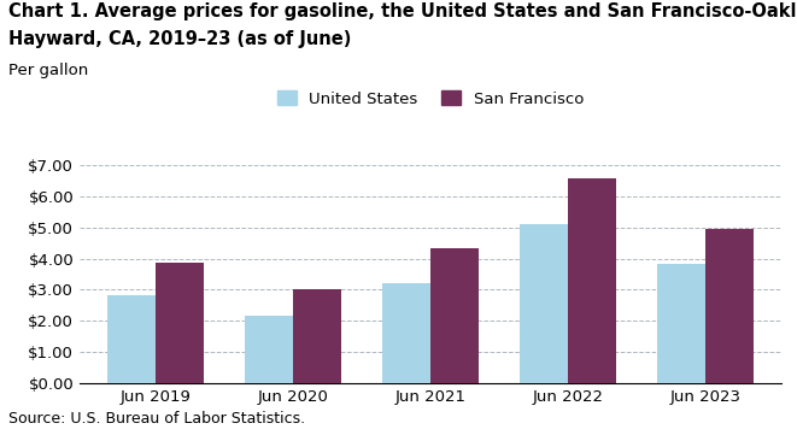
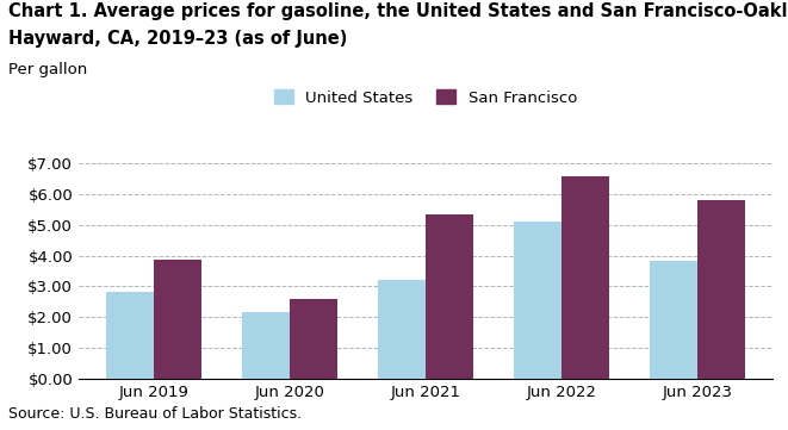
San Francisco/Jun 2020: $3.01 -> $2.60
San Francisco/Jun 2021: $4.35 -> $5.35
San Francisco/Jun 2023: $4.96 -> $5.80
